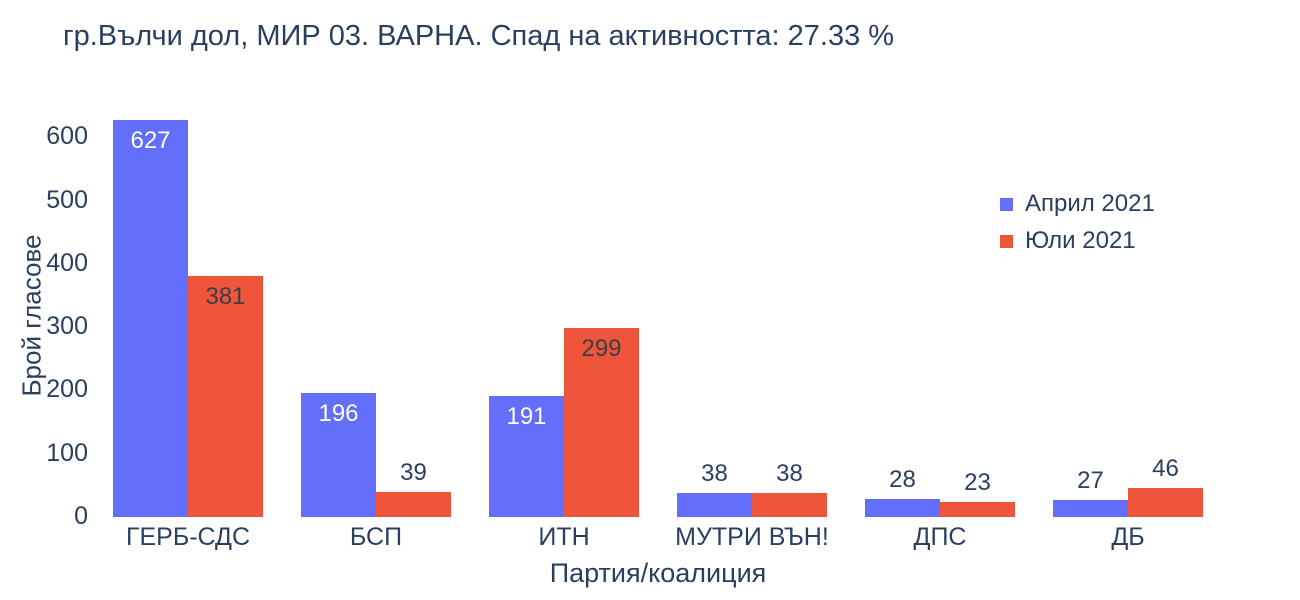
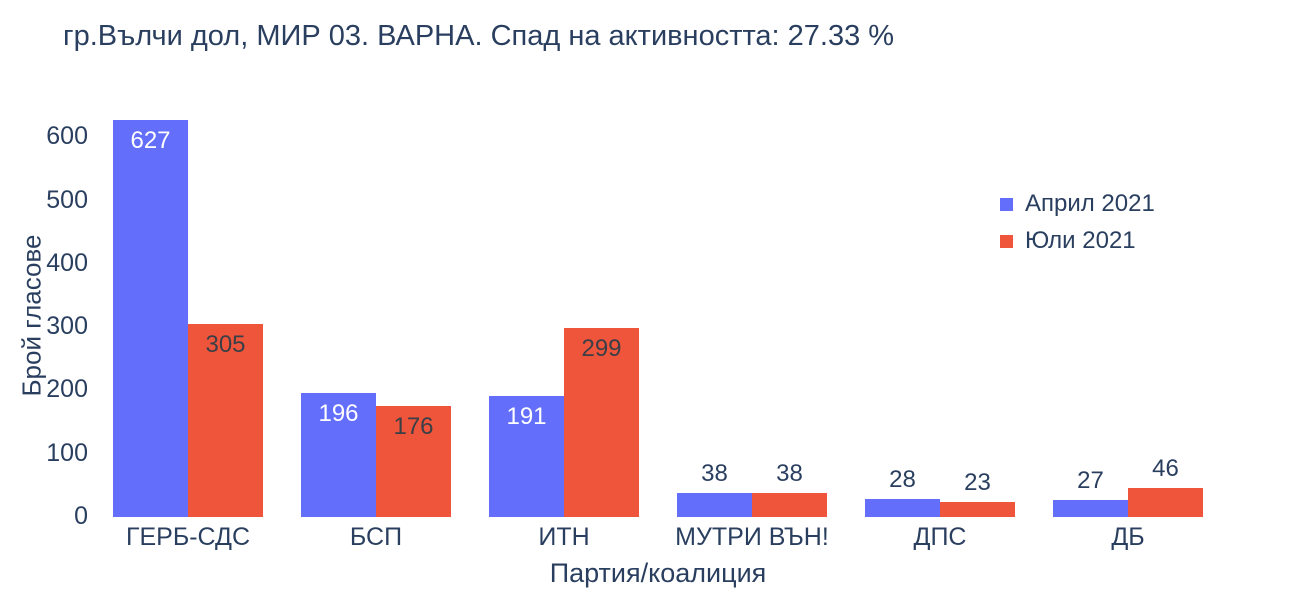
Юли 2021/ГЕРБ-СДС: 381 -> 305
Юли 2021/БСП: 39 -> 176
